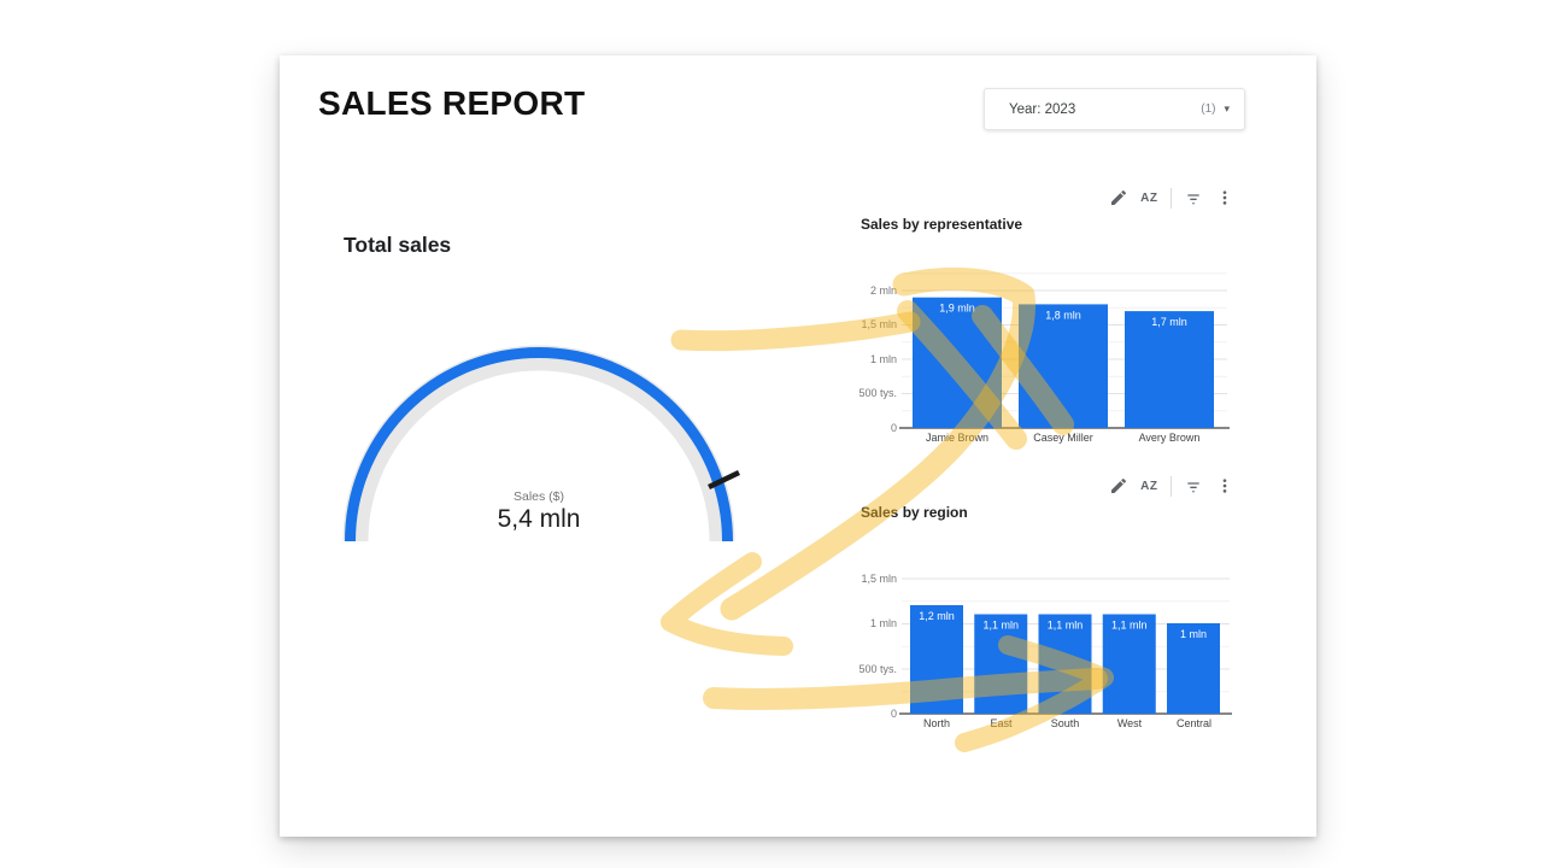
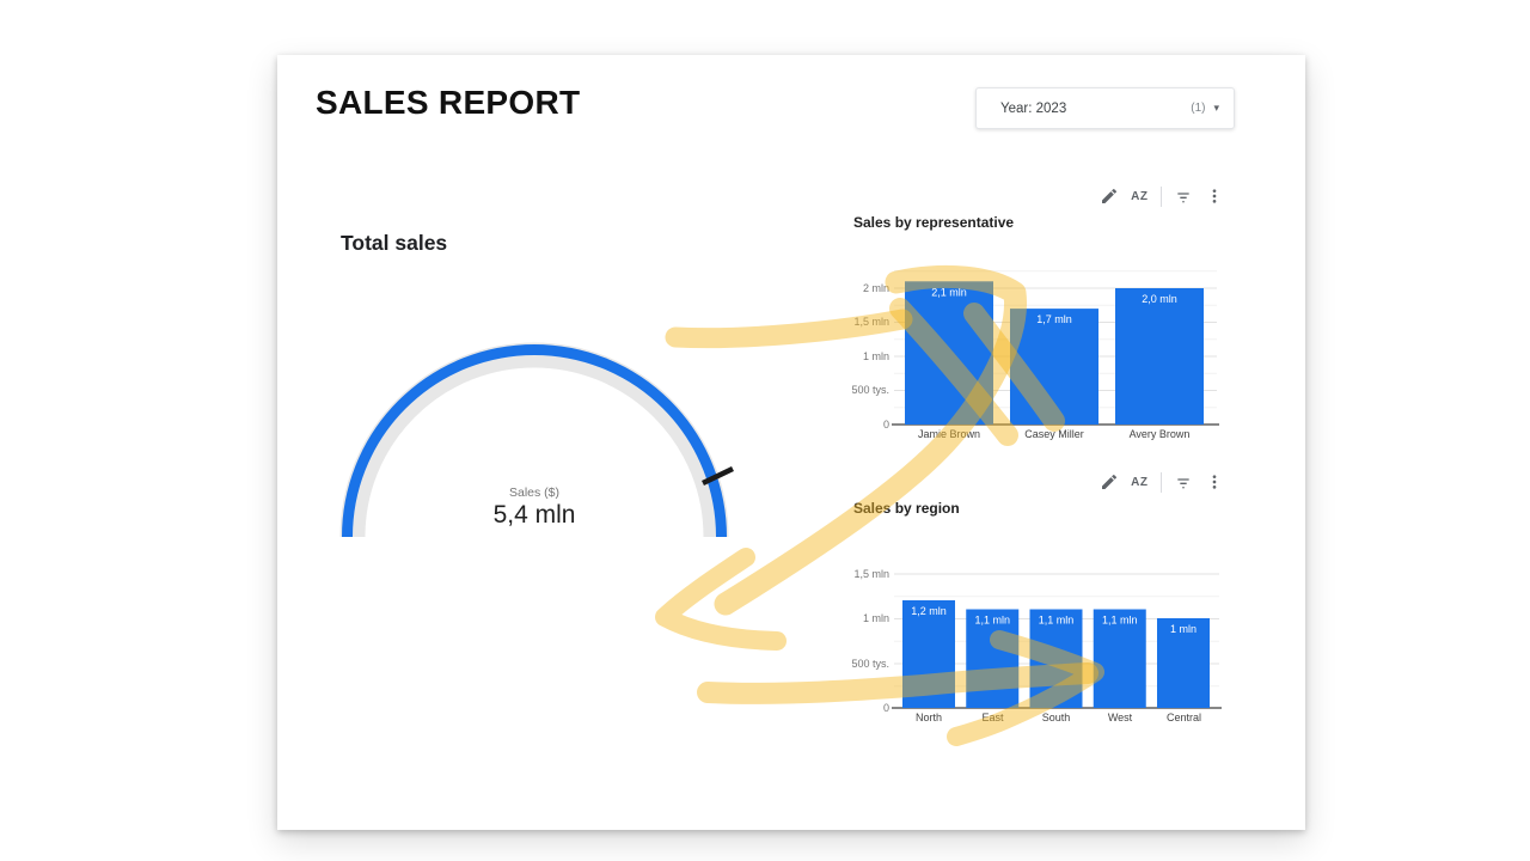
Sales by representative/Jamie Brown: 1,9 -> 2,1
Sales by representative/Casey Miller: 1,8 -> 1,7
Sales by representative/Avery Brown: 1,7 -> 2,0
